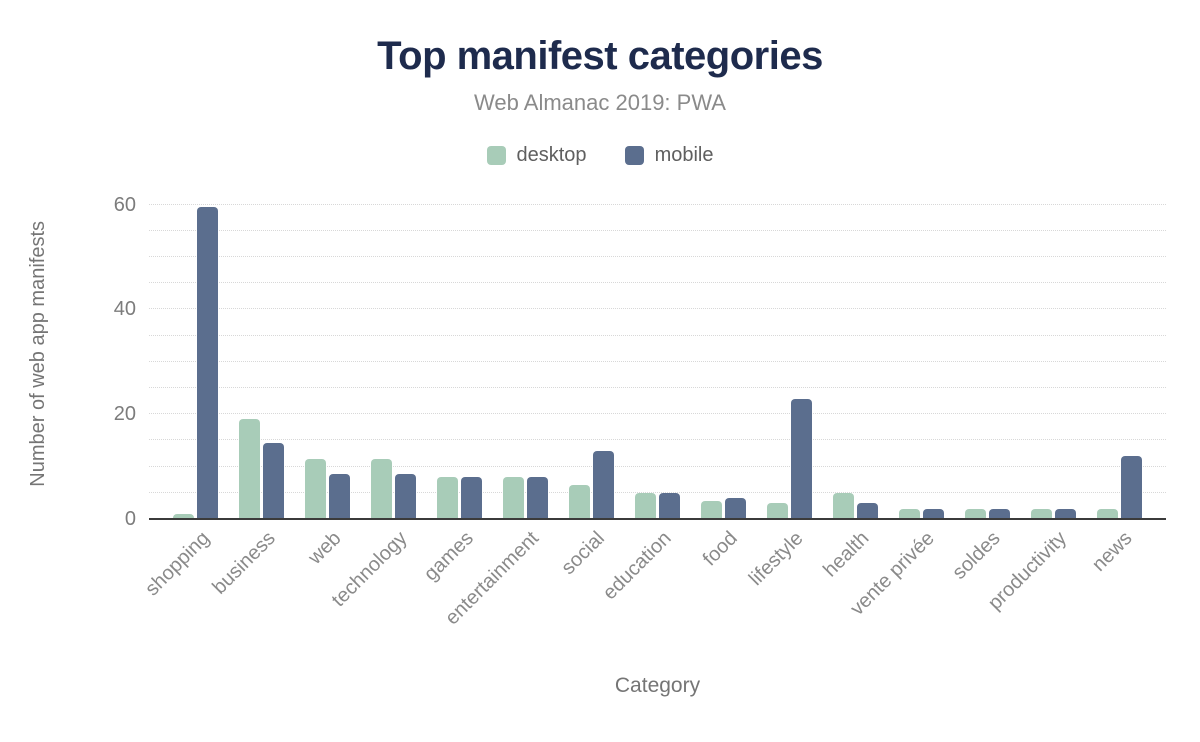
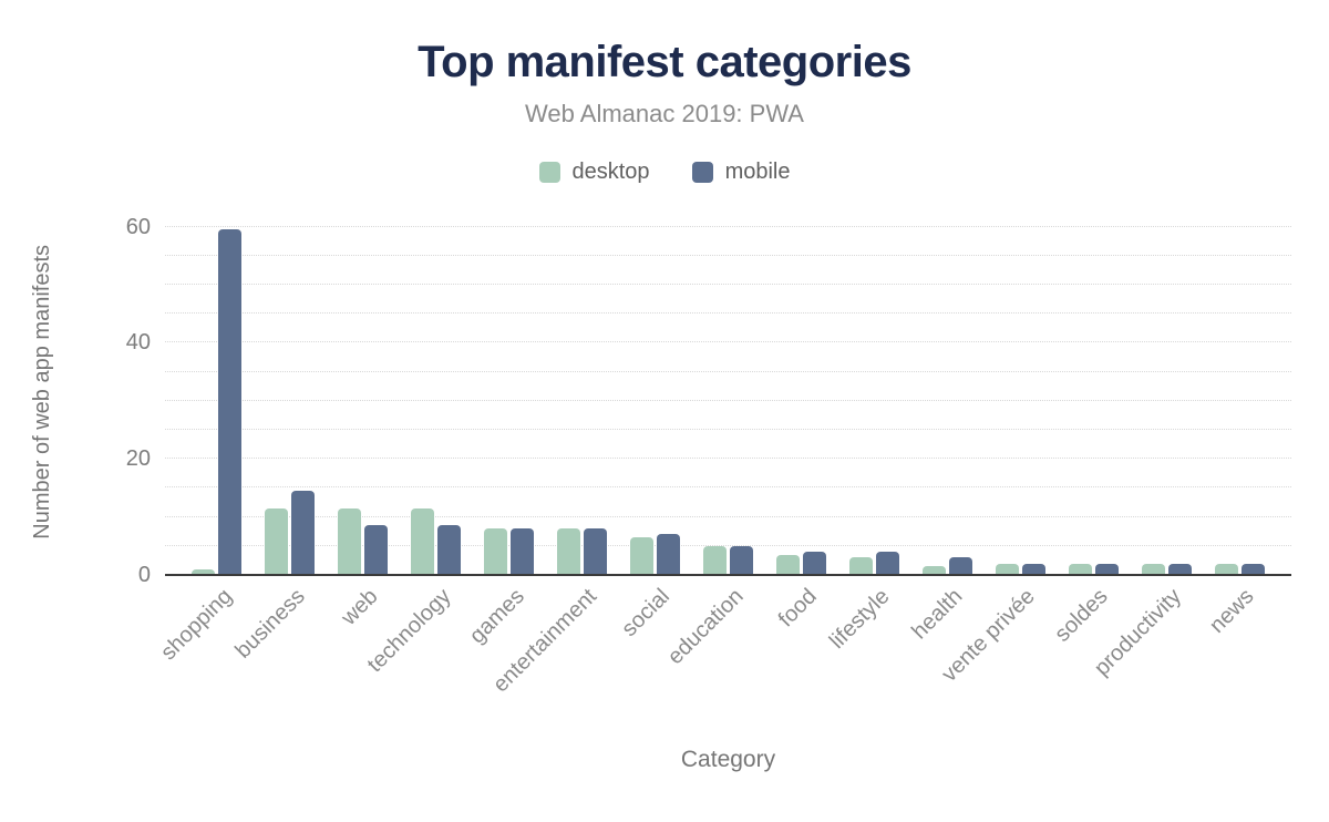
desktop/business: 19 -> 12
mobile/social: 13 -> 7
mobile/lifestyle: 23 -> 4
desktop/health: 5 -> 2
mobile/news: 12 -> 2
